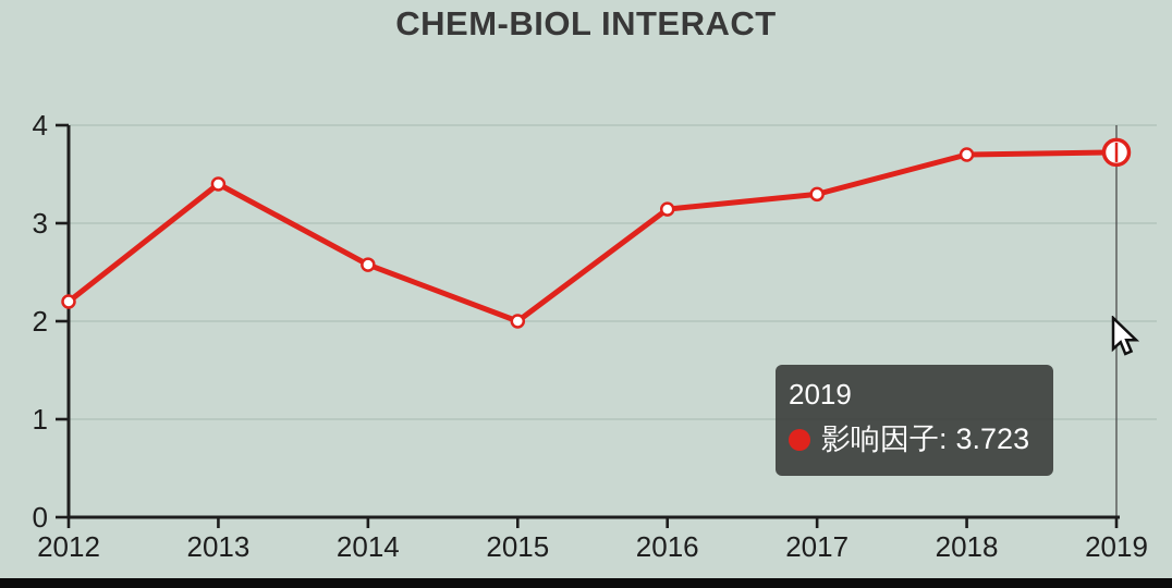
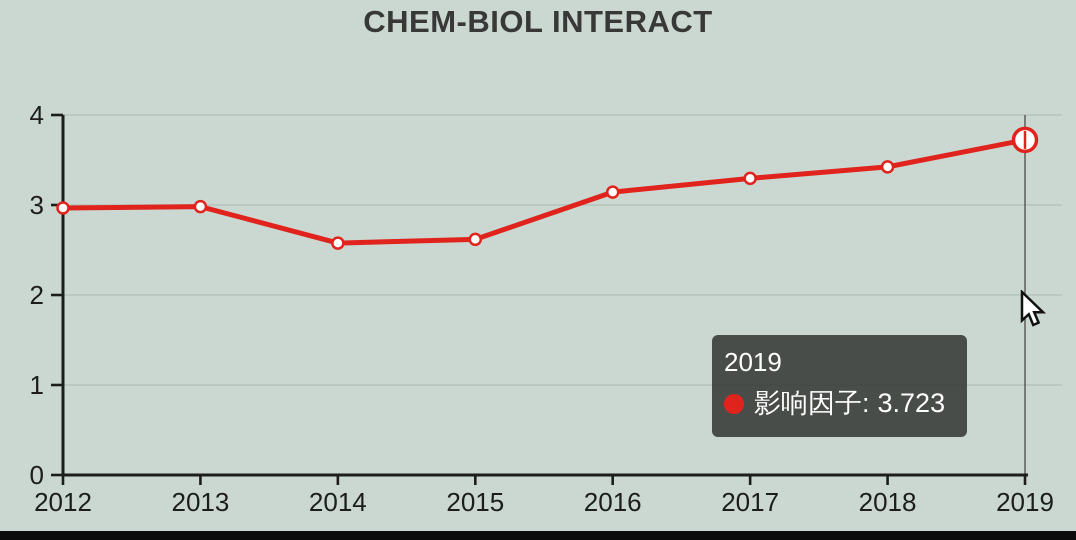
2012: 2.2 -> 3.0
2013: 3.4 -> 3.0
2015: 2.0 -> 2.6
2018: 3.7 -> 3.4
